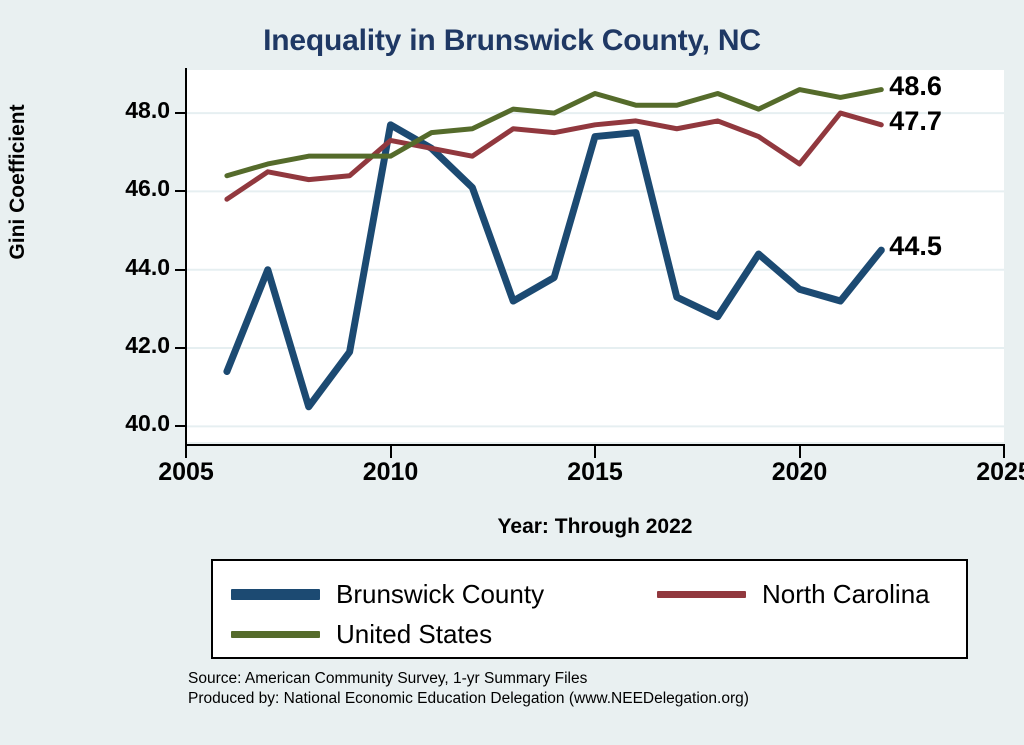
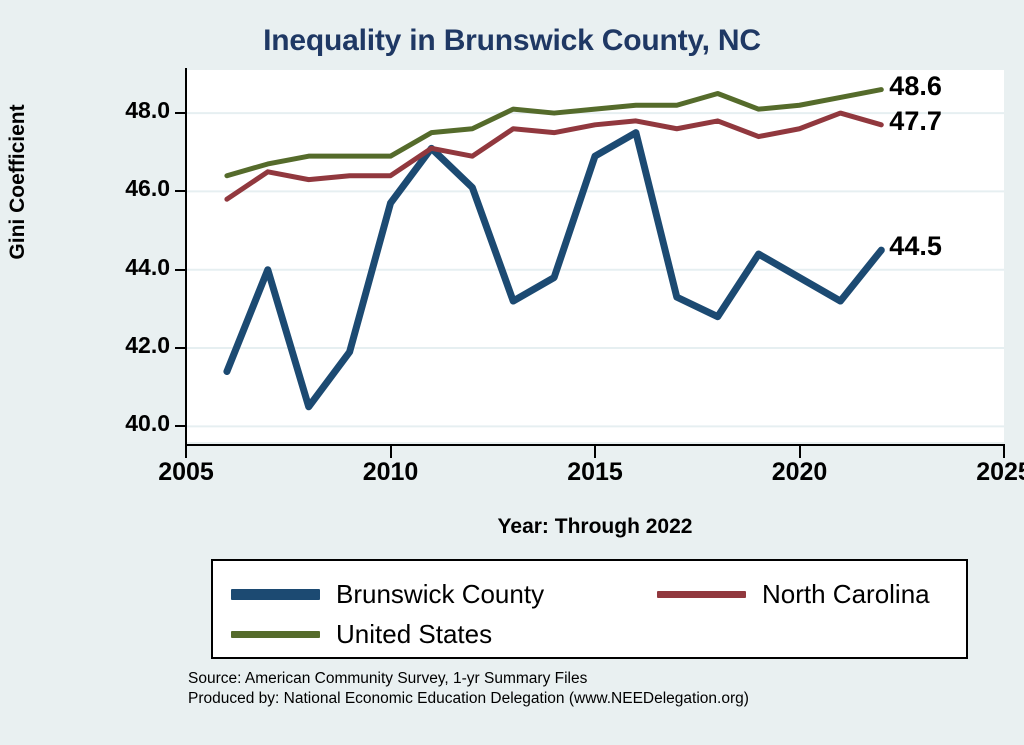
Brunswick County/2010: 47.7 -> 45.7
North Carolina/2010: 47.3 -> 46.4
Brunswick County/2015: 47.4 -> 46.9
United States/2015: 48.5 -> 48.1
Brunswick County/2020: 43.5 -> 43.8
North Carolina/2020: 46.7 -> 47.6
United States/2020: 48.6 -> 48.2
